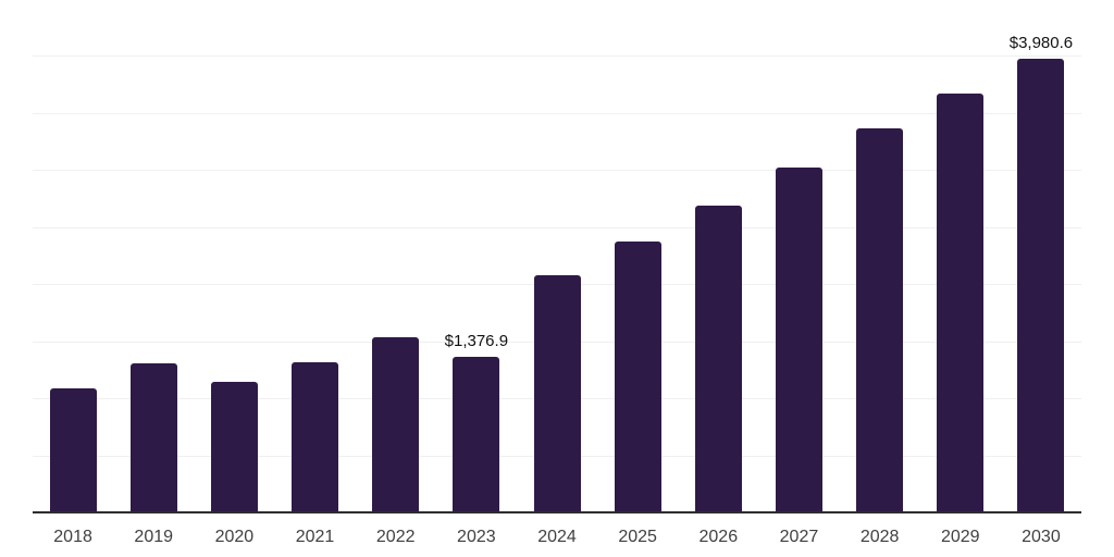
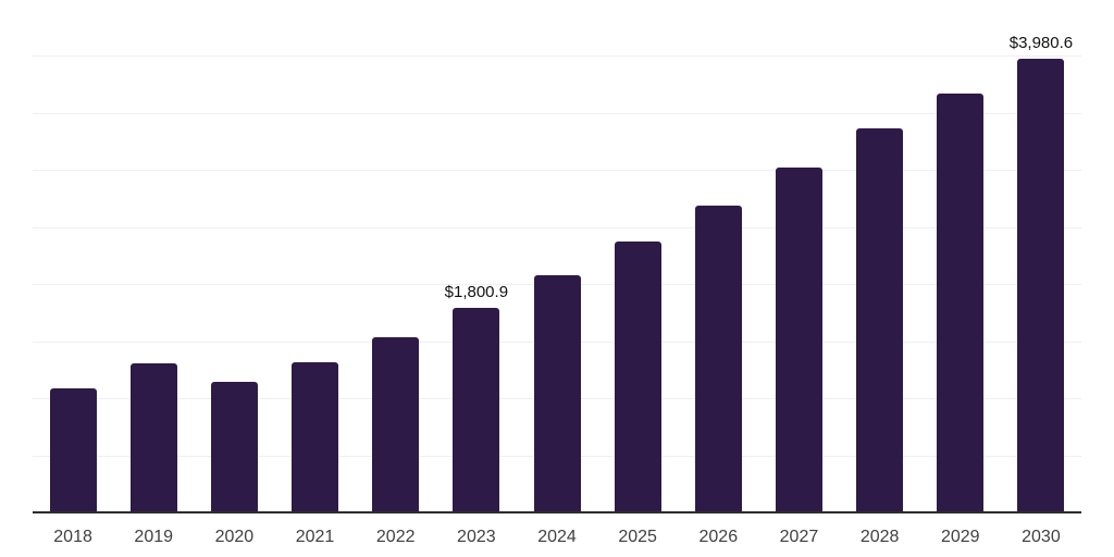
2023: $1,376.9 -> $1,800.9
